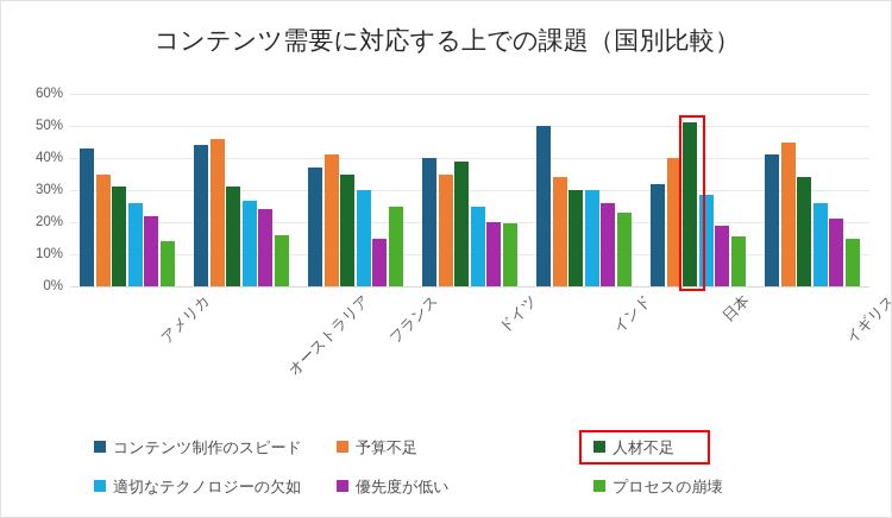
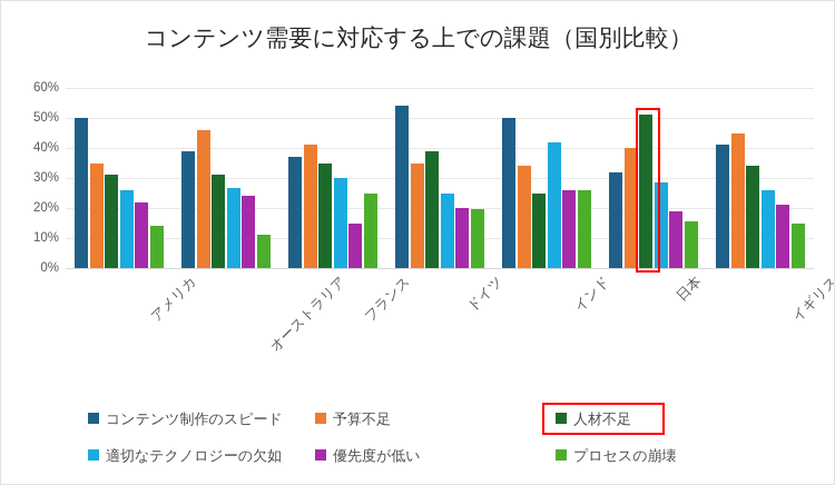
コンテンツ制作のスピード/アメリカ: 43% -> 50%
コンテンツ制作のスピード/オーストラリア: 44% -> 39%
プロセスの崩壊/オーストラリア: 16% -> 11%
コンテンツ制作のスピード/ドイツ: 40% -> 54%
人材不足/インド: 30% -> 25%
適切なテクノロジーの欠如/インド: 30% -> 42%
プロセスの崩壊/インド: 23% -> 26%
